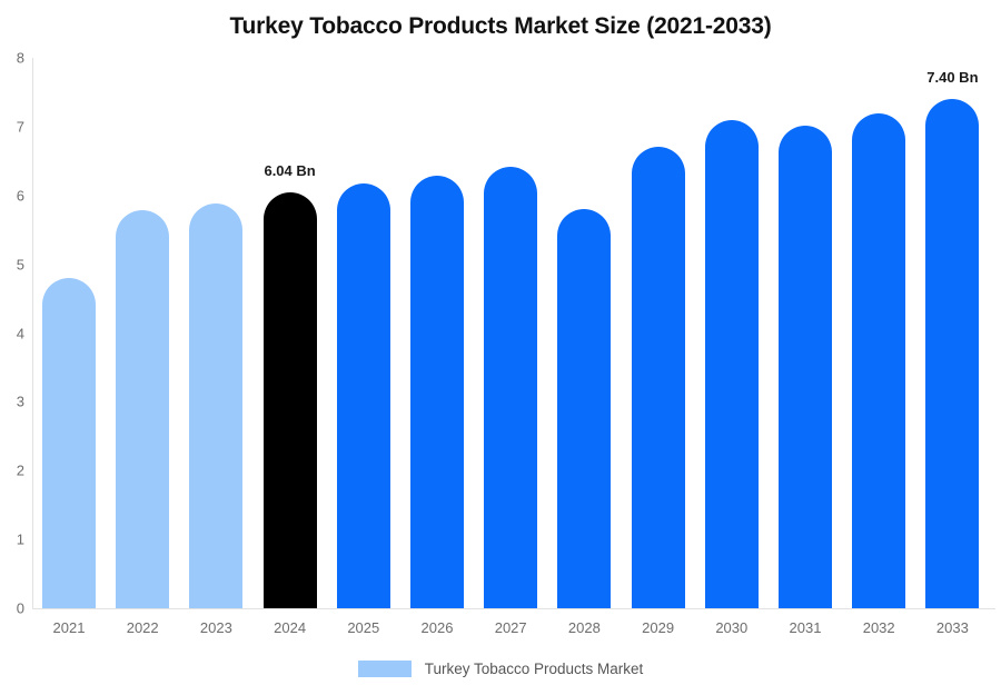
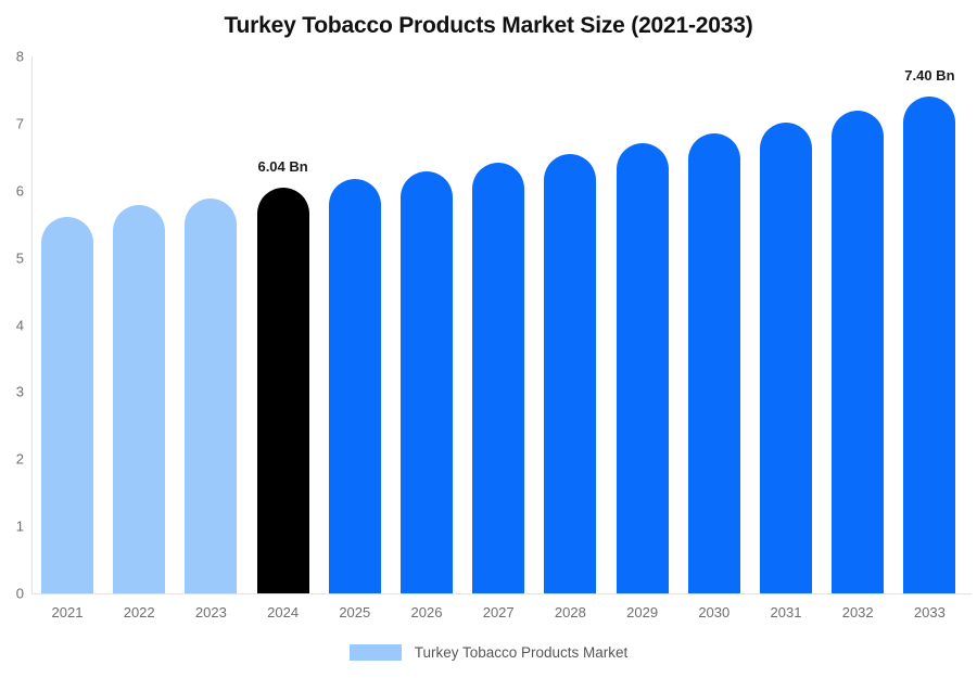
2021: 4.8 -> 5.6
2028: 5.8 -> 6.5
2030: 7.1 -> 6.8
